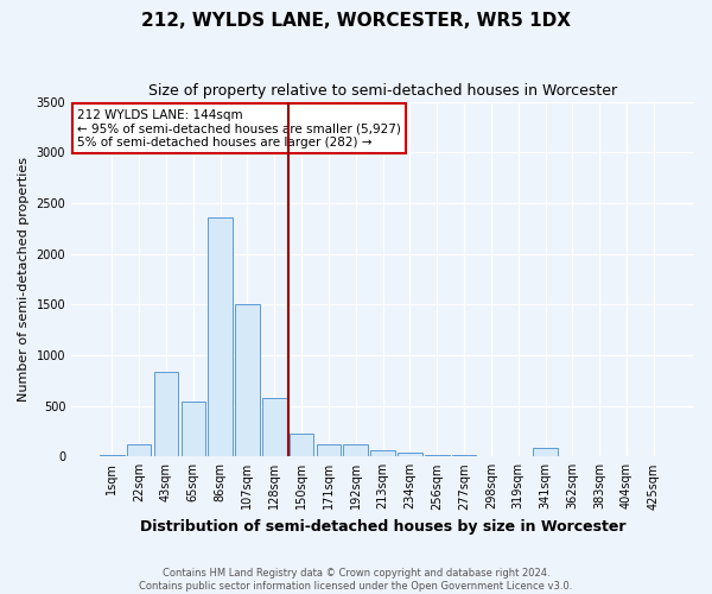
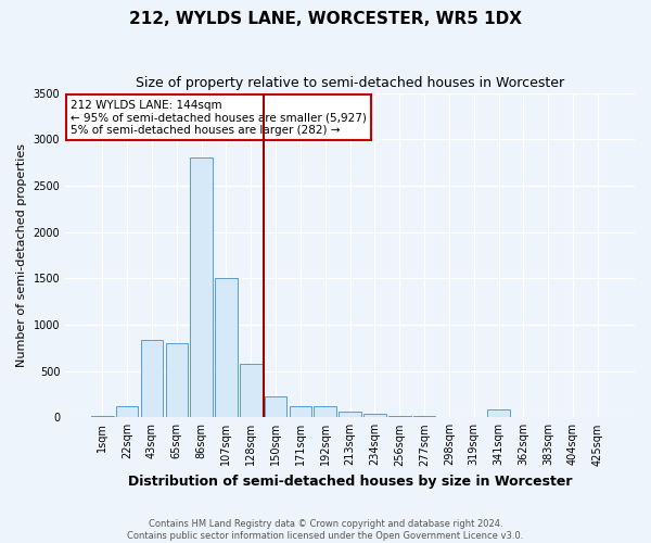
65sqm: 540 -> 800
86sqm: 2360 -> 2800
